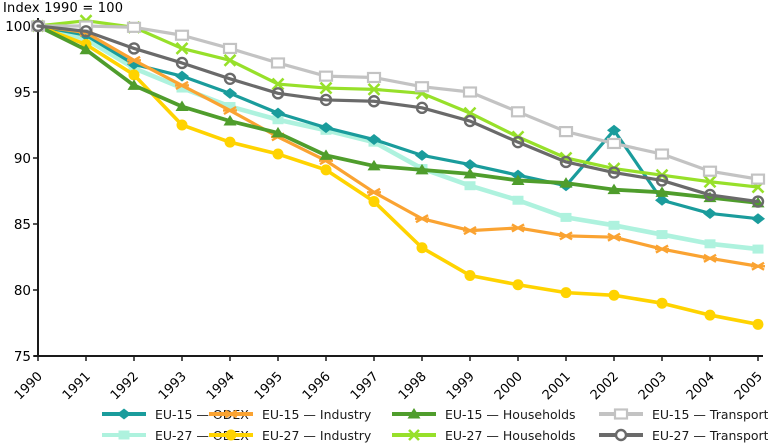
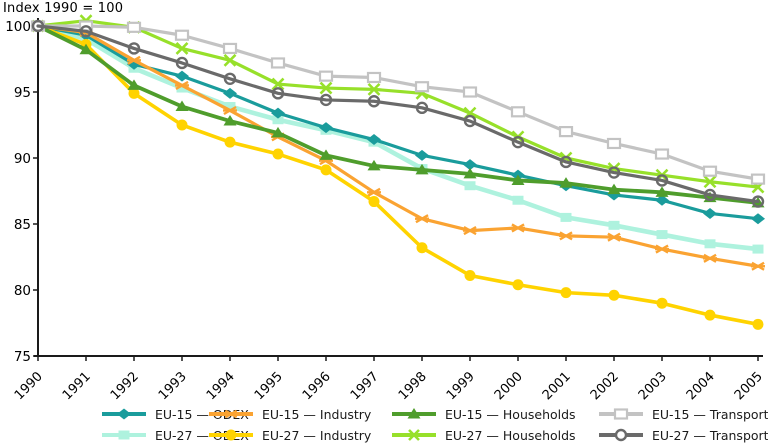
EU-27 — Industry/1992: 96.3 -> 94.9
EU-15 — ODEX/2002: 92.1 -> 87.2
